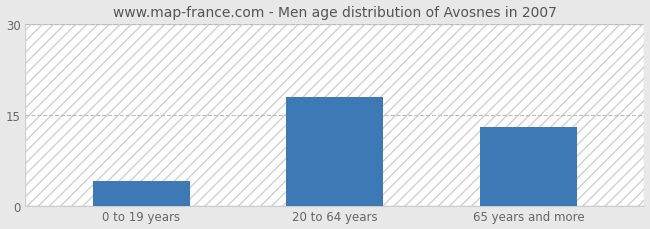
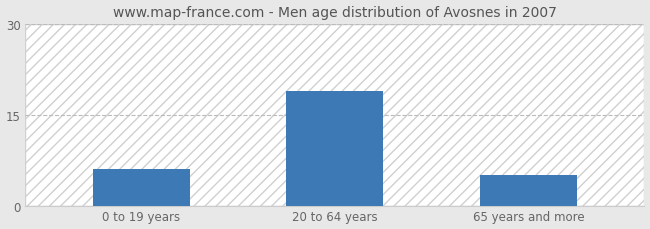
0 to 19 years: 4 -> 6
20 to 64 years: 18 -> 19
65 years and more: 13 -> 5
